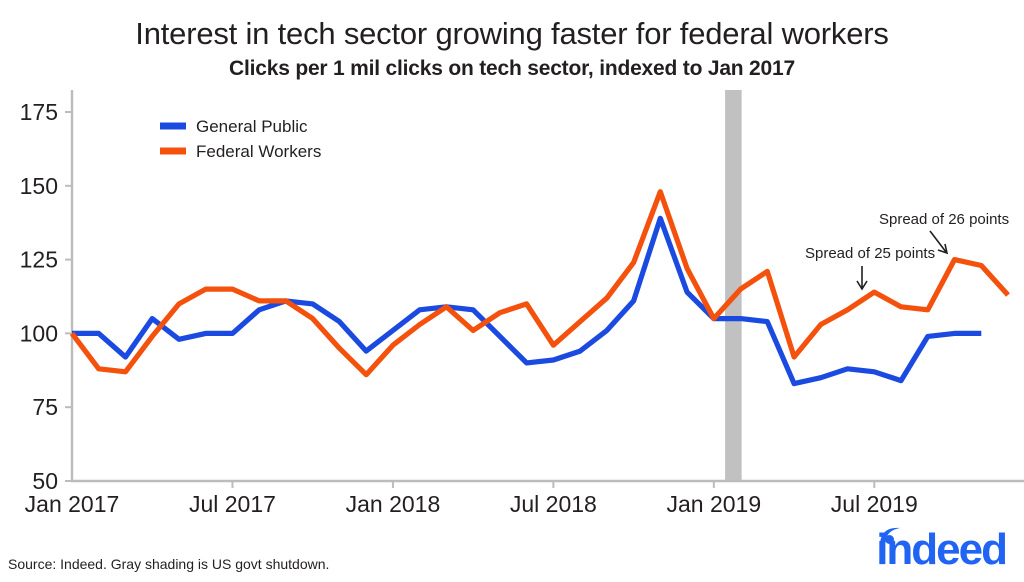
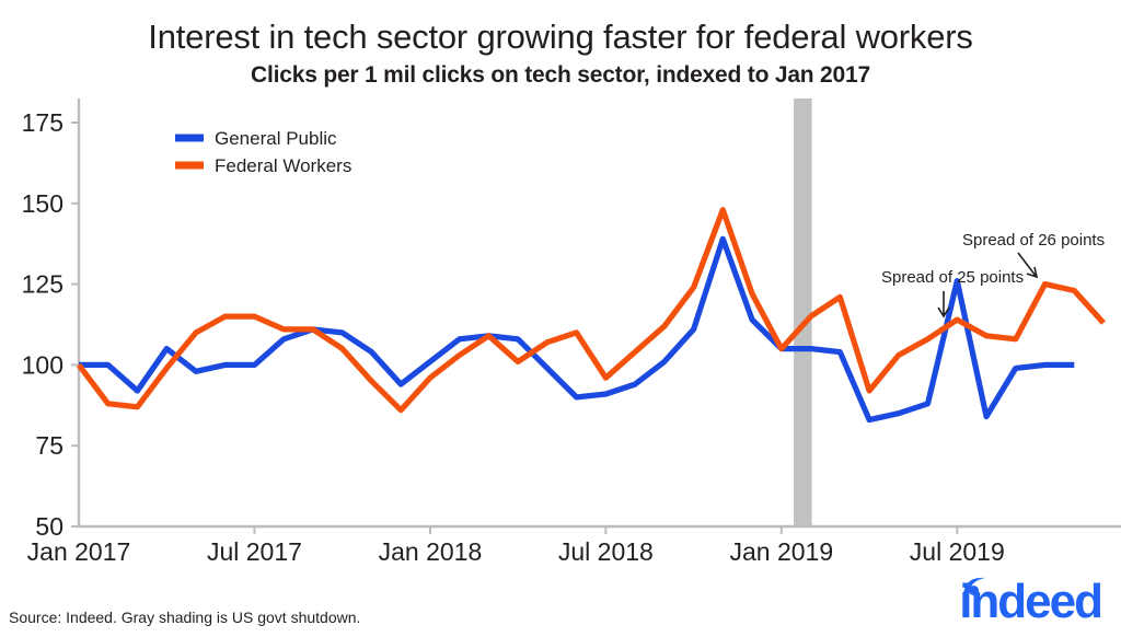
General Public/Jul 2019: 87 -> 126
